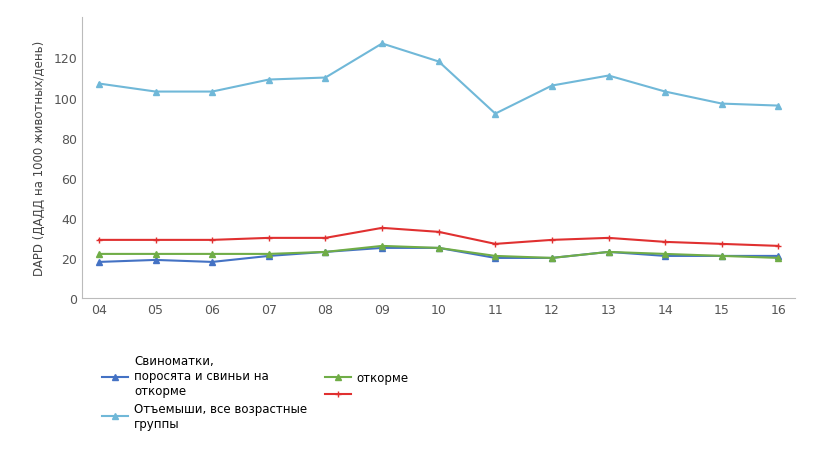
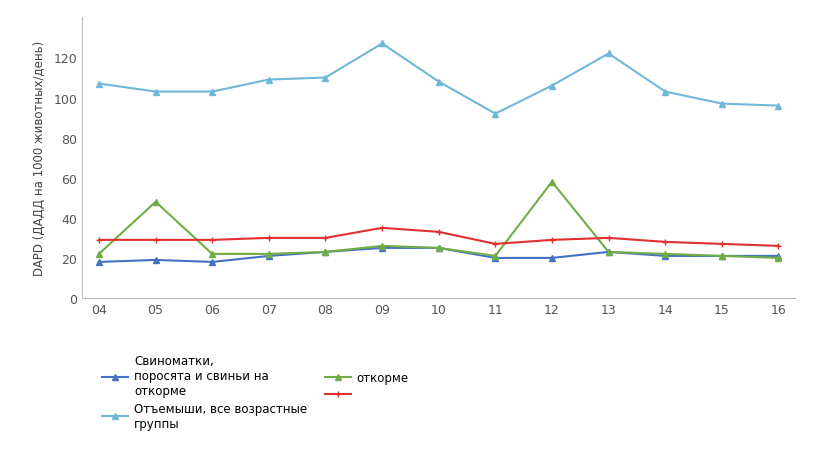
откорме/05: 22 -> 48
Отъемыши, все возрастные группы/10: 118 -> 108
откорме/12: 20 -> 58
Отъемыши, все возрастные группы/13: 111 -> 122
